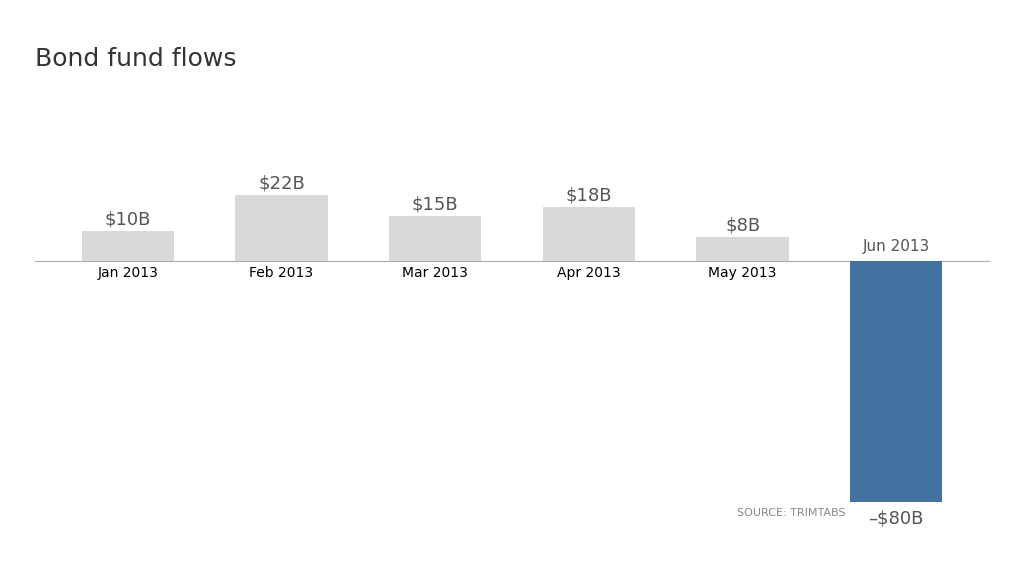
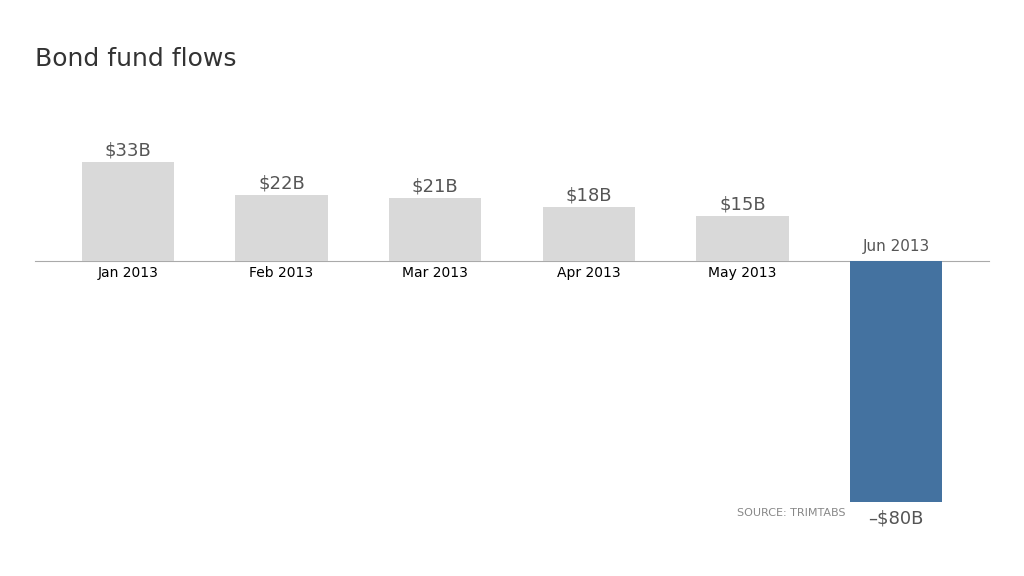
Jan 2013: $10B -> $33B
Mar 2013: $15B -> $21B
May 2013: $8B -> $15B
